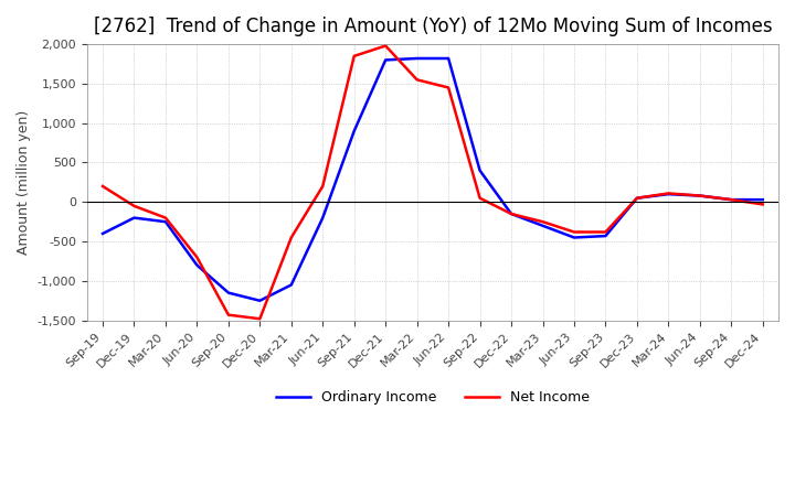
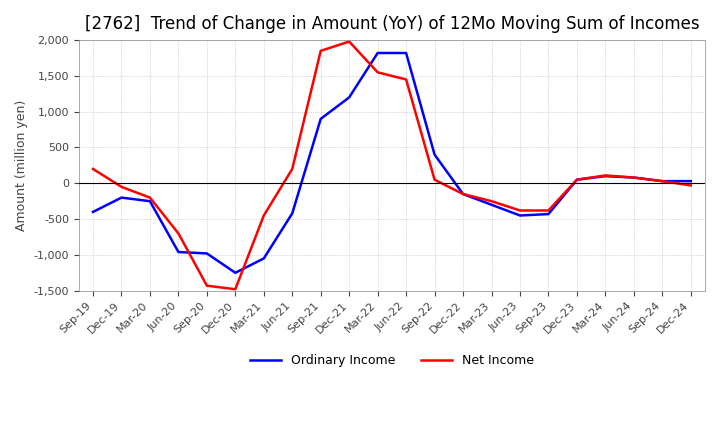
Ordinary Income/Jun-20: -800 -> -960
Ordinary Income/Sep-20: -1,150 -> -980
Ordinary Income/Jun-21: -200 -> -420
Ordinary Income/Dec-21: 1,800 -> 1,200
